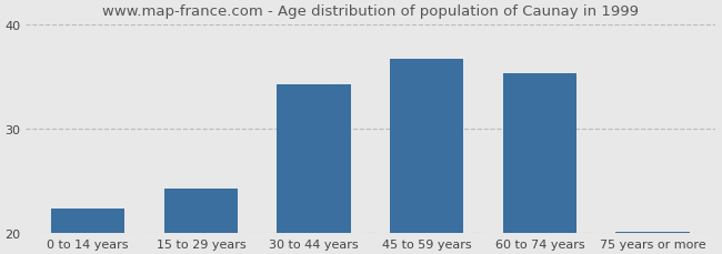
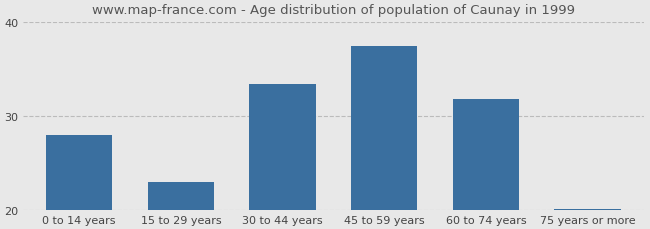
0 to 14 years: 22.3 -> 28.0
15 to 29 years: 24.2 -> 23.0
30 to 44 years: 34.2 -> 33.4
45 to 59 years: 36.7 -> 37.4
60 to 74 years: 35.3 -> 31.8
